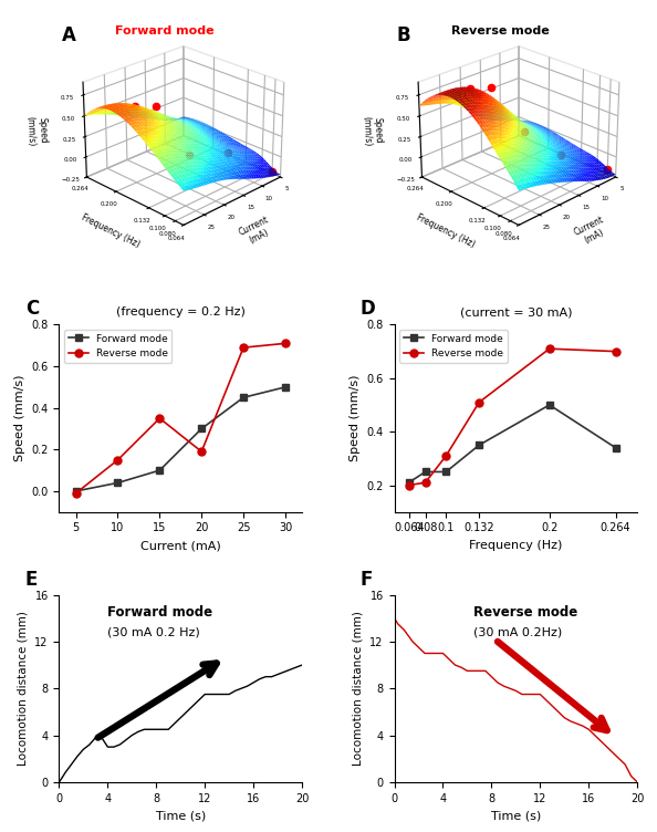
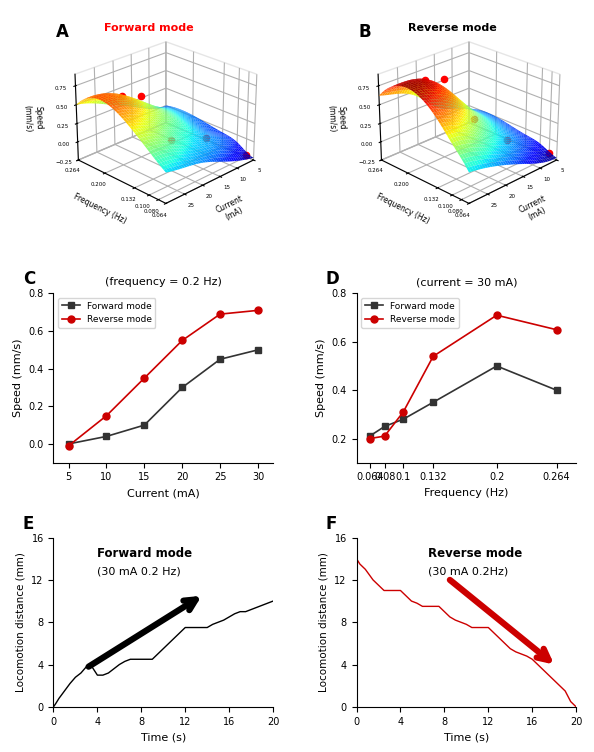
(frequency = 0.2 Hz)/Reverse mode/20: 0.19 -> 0.55
(current = 30 mA)/Forward mode/0.1: 0.25 -> 0.28
(current = 30 mA)/Reverse mode/0.132: 0.51 -> 0.54
(current = 30 mA)/Forward mode/0.264: 0.34 -> 0.40
(current = 30 mA)/Reverse mode/0.264: 0.70 -> 0.65
